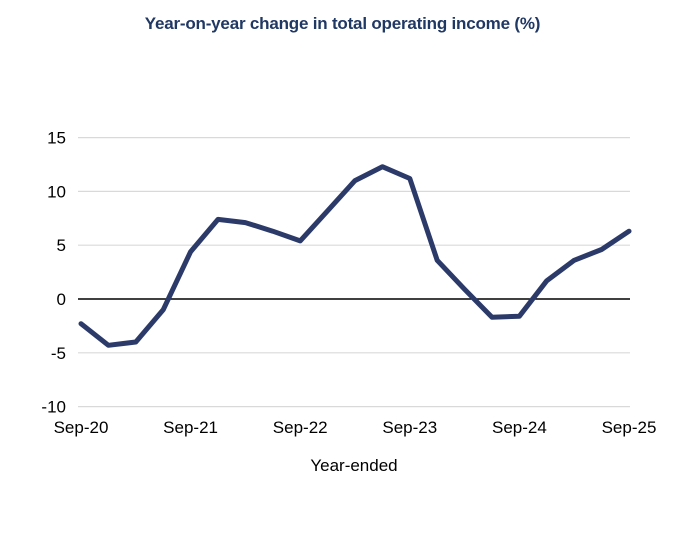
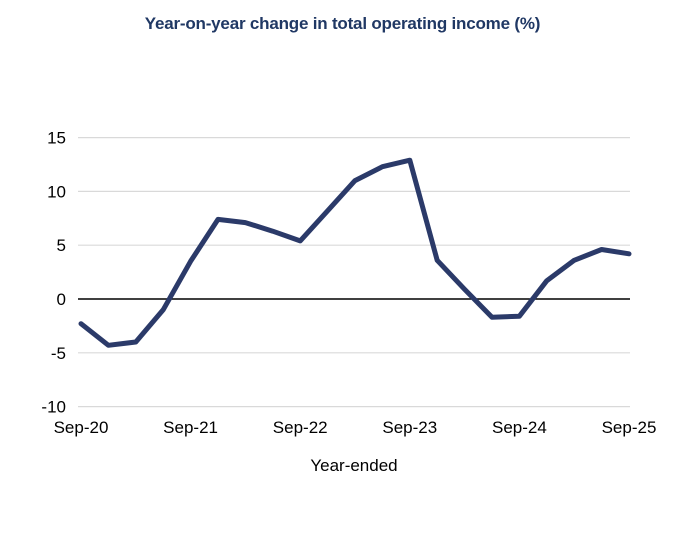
Sep-21: 4.4 -> 3.5
Sep-23: 11.2 -> 12.9
Sep-25: 6.3 -> 4.2
